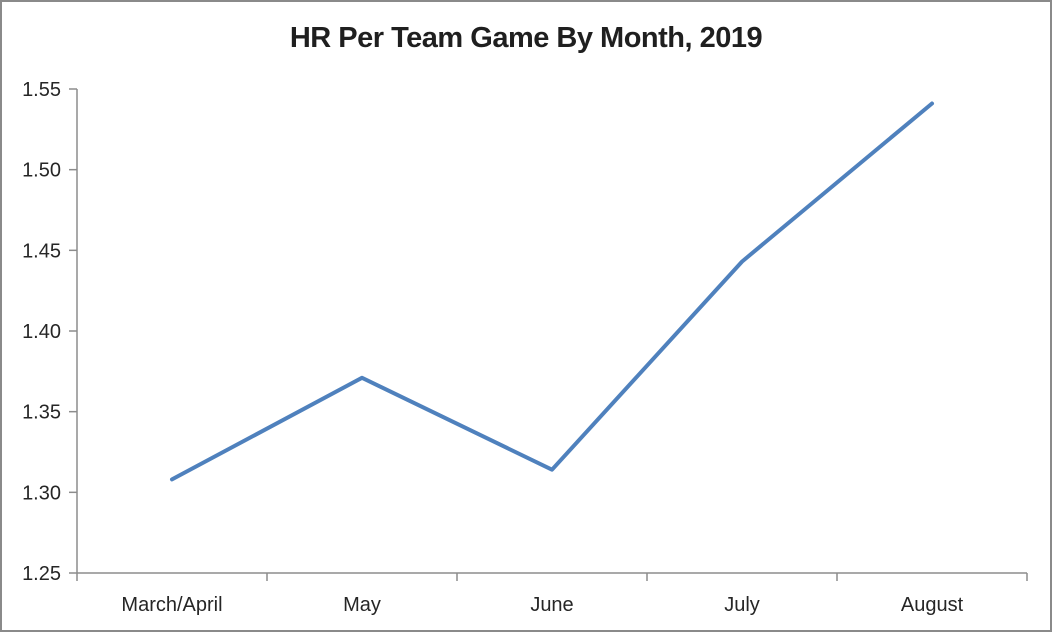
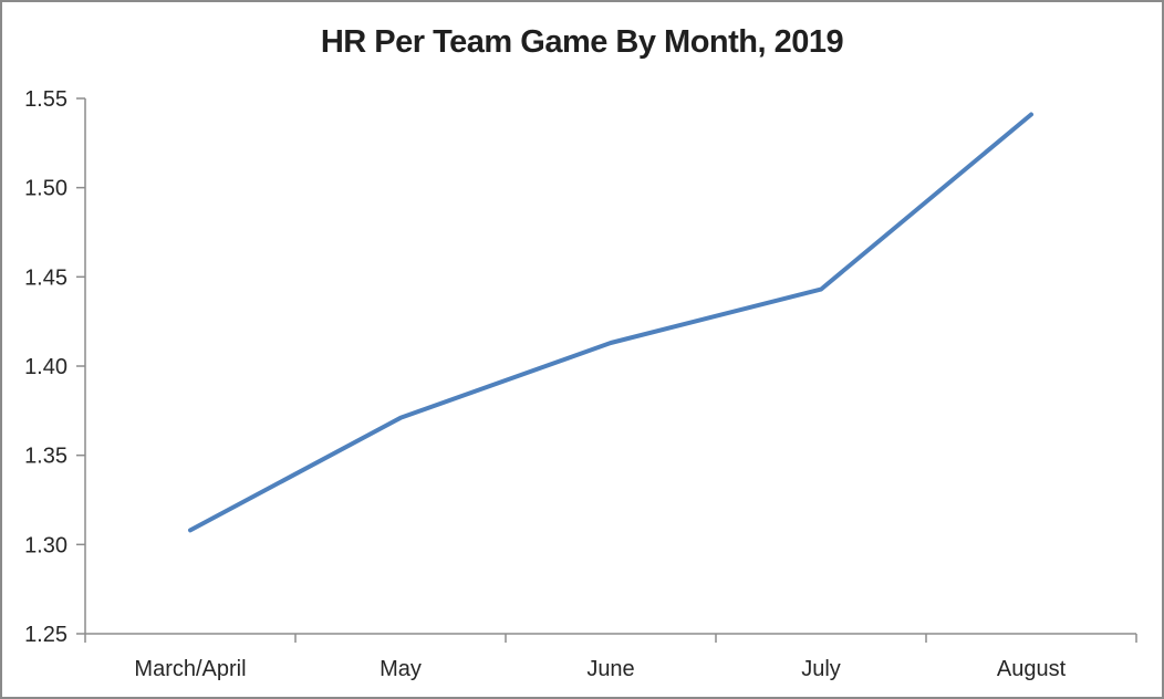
June: 1.314 -> 1.413
